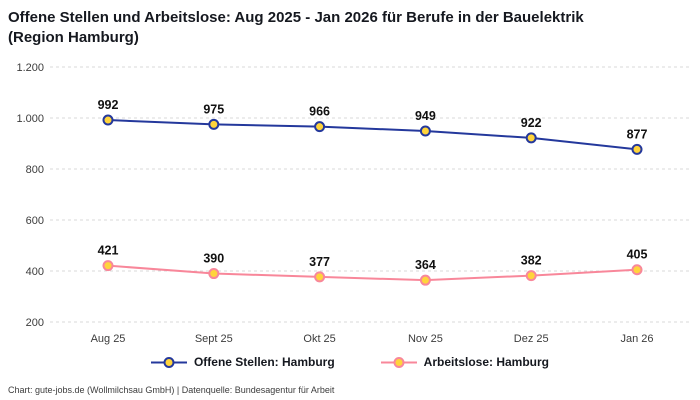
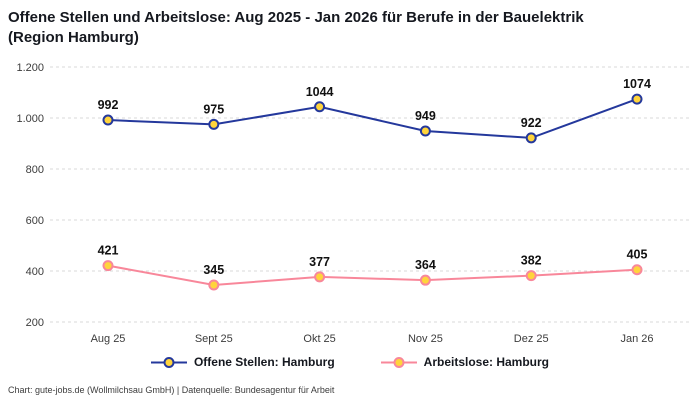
Arbeitslose: Hamburg/Sept 25: 390 -> 345
Offene Stellen: Hamburg/Okt 25: 966 -> 1044
Offene Stellen: Hamburg/Jan 26: 877 -> 1074
